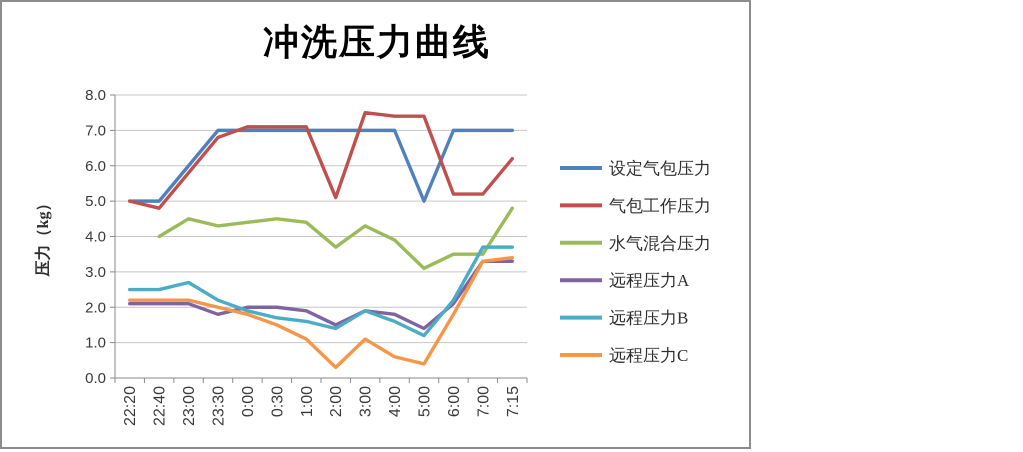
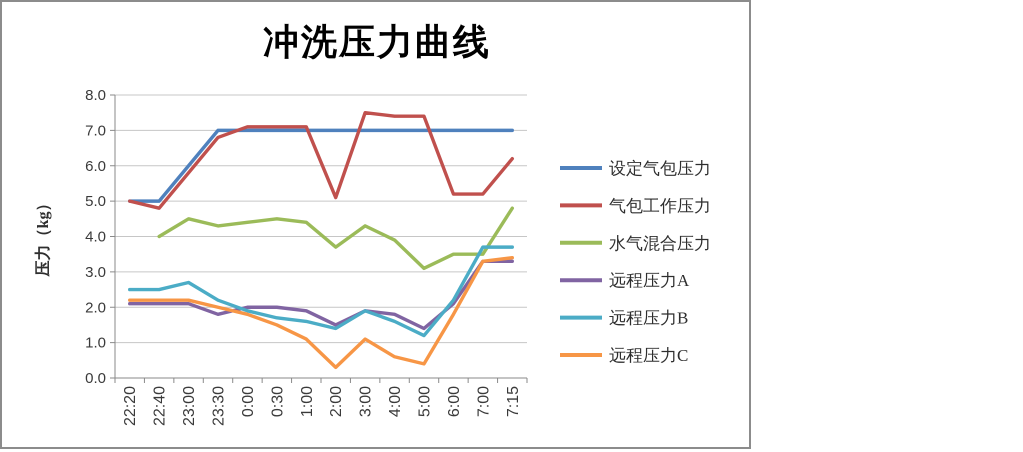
设定气包压力/5:00: 5 -> 7
